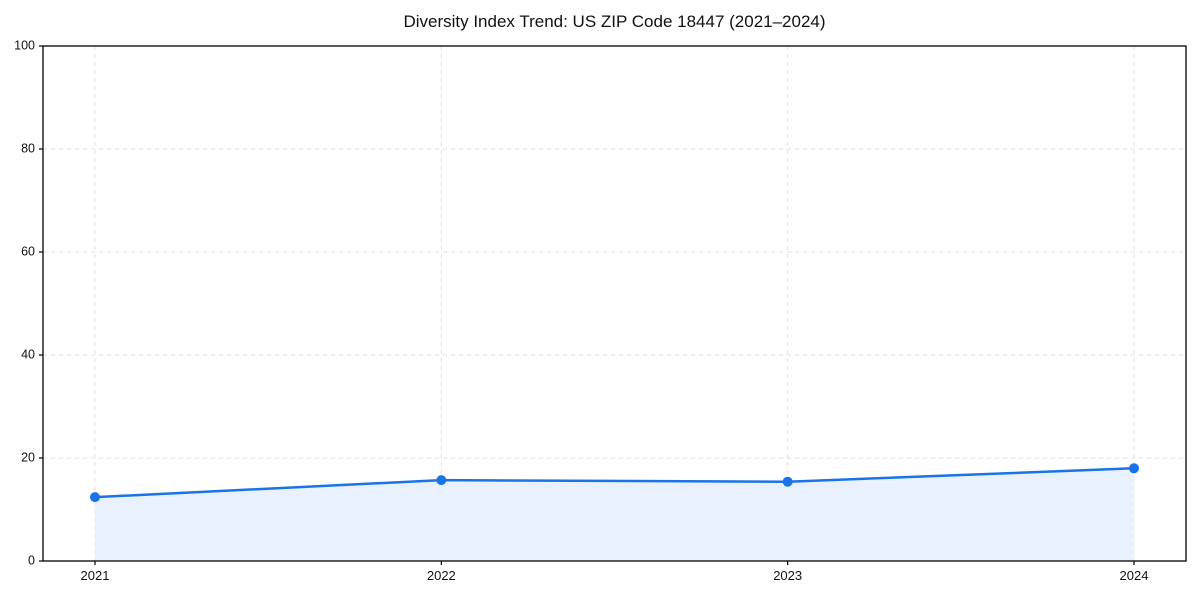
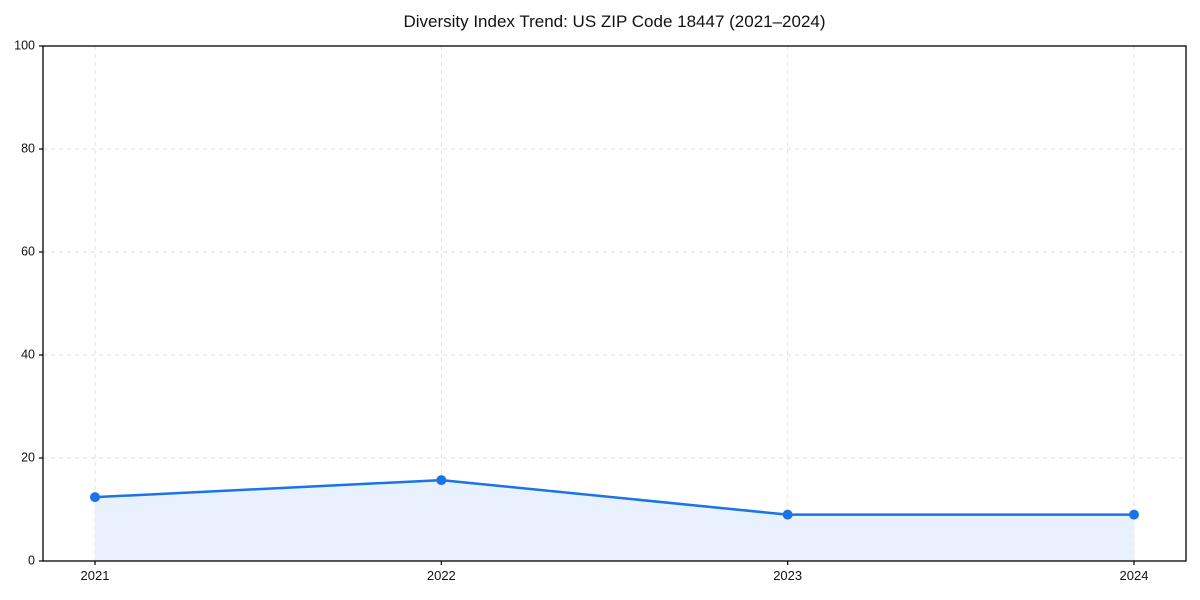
2023: 15 -> 9
2024: 18 -> 9
